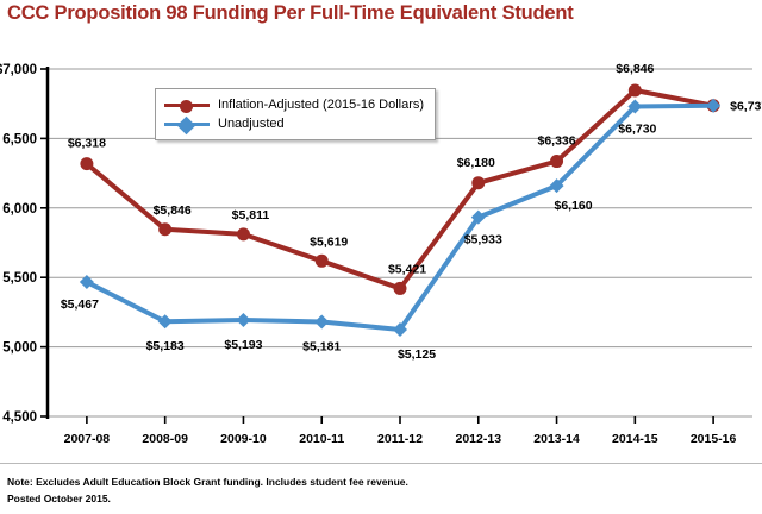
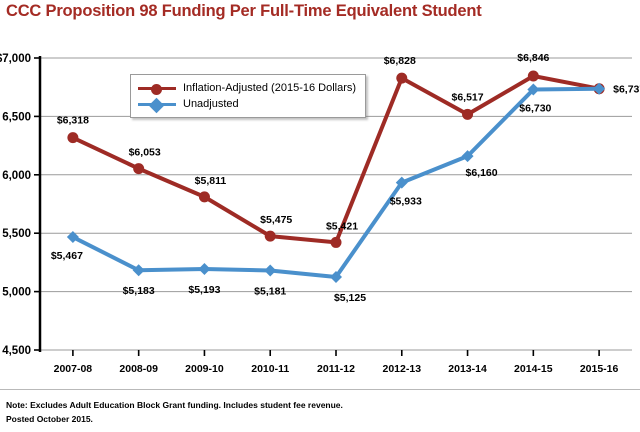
Inflation-Adjusted (2015-16 Dollars)/2008-09: $5,846 -> $6,053
Inflation-Adjusted (2015-16 Dollars)/2010-11: $5,619 -> $5,475
Inflation-Adjusted (2015-16 Dollars)/2012-13: $6,180 -> $6,828
Inflation-Adjusted (2015-16 Dollars)/2013-14: $6,336 -> $6,517
